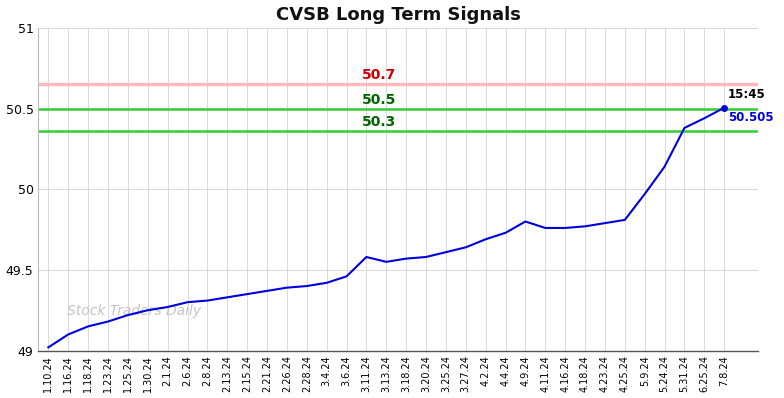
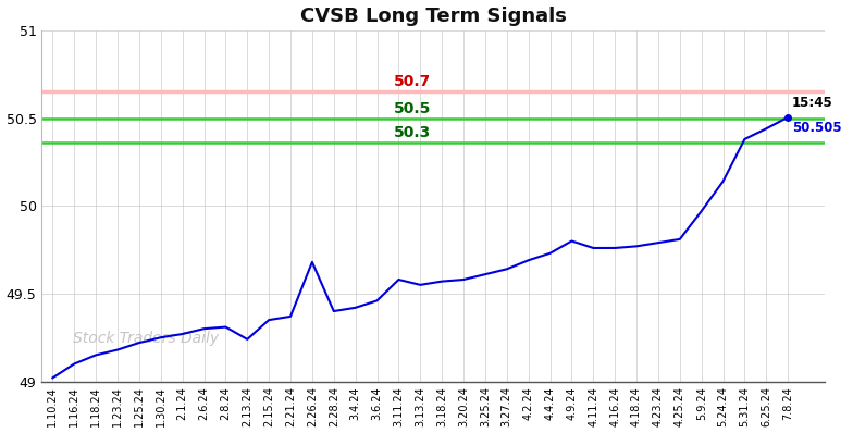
2.13.24: 49.33 -> 49.24
2.26.24: 49.39 -> 49.68
